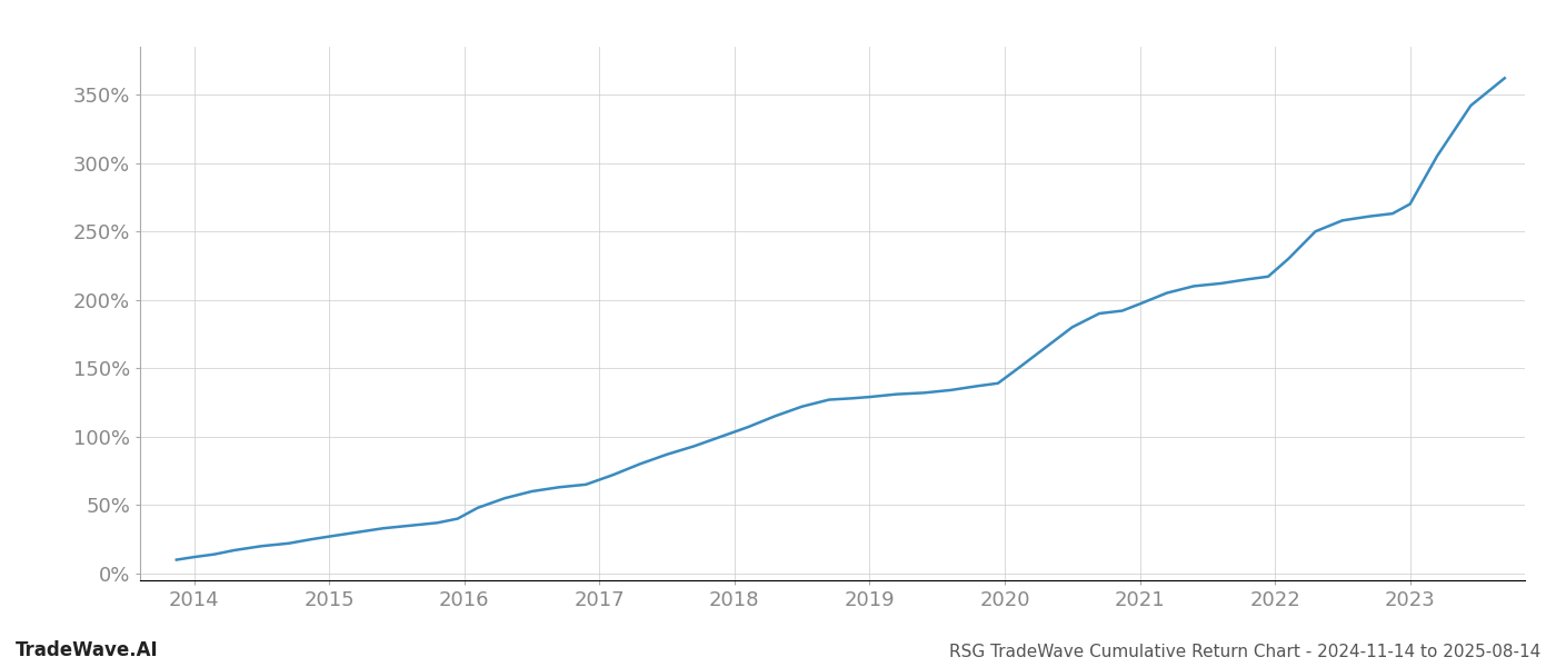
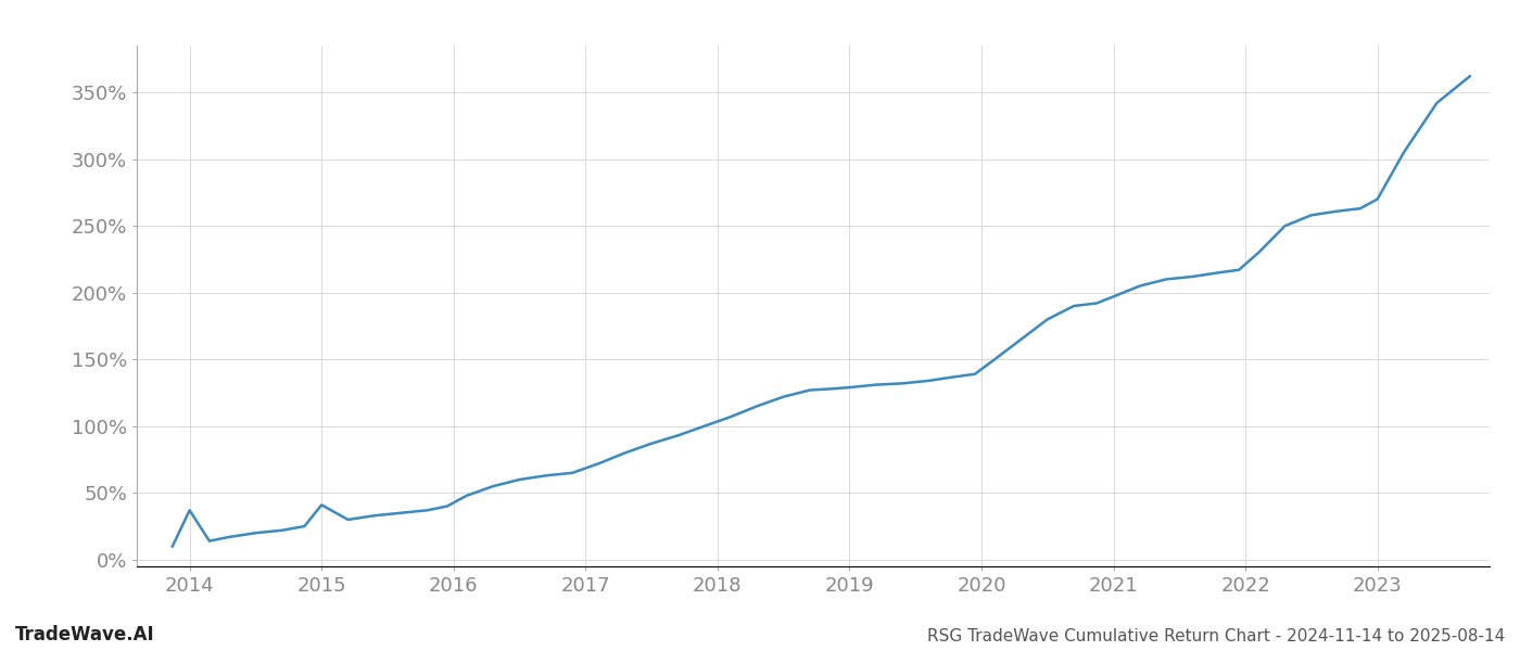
2014: 12% -> 37%
2015: 27% -> 41%
